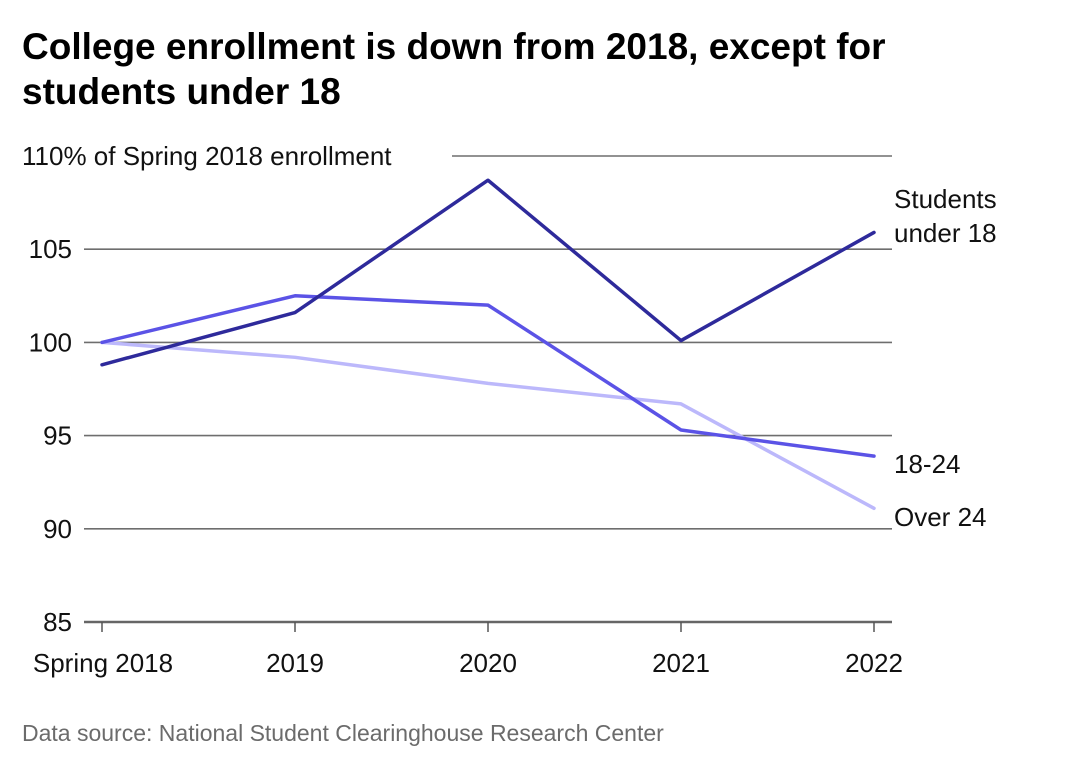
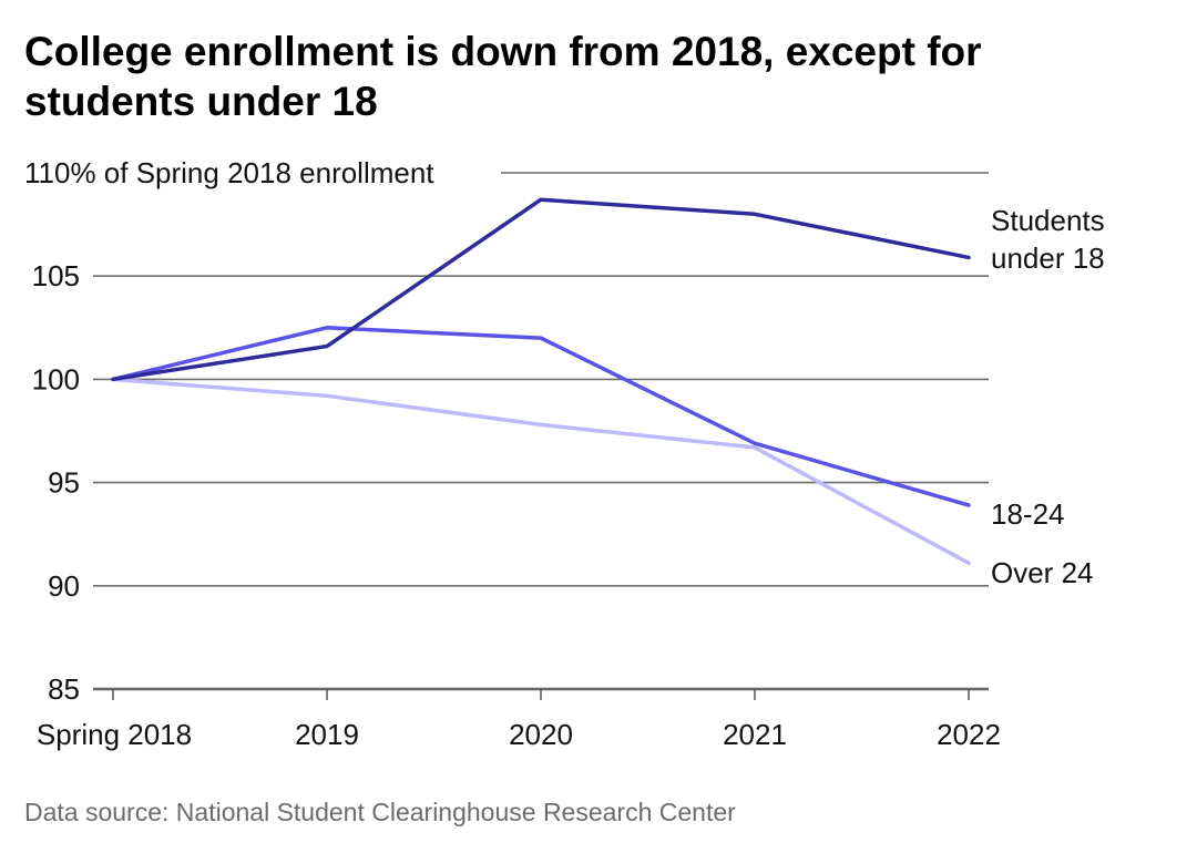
Students under 18/Spring 2018: 98.8 -> 100.0
Students under 18/2021: 100.1 -> 108.0
18-24/2021: 95.3 -> 96.9
